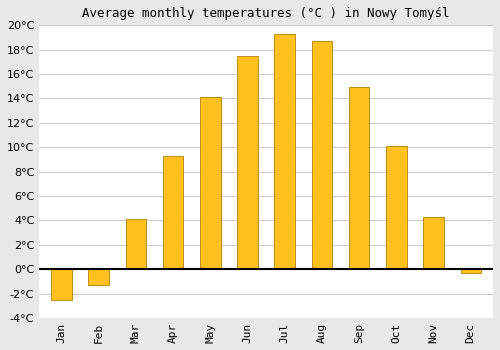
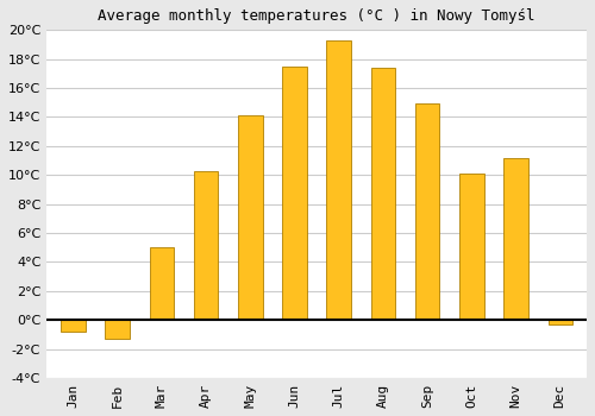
Jan: -2.5°C -> -0.8°C
Mar: 4.1°C -> 5.0°C
Apr: 9.3°C -> 10.3°C
Aug: 18.7°C -> 17.4°C
Nov: 4.3°C -> 11.2°C
